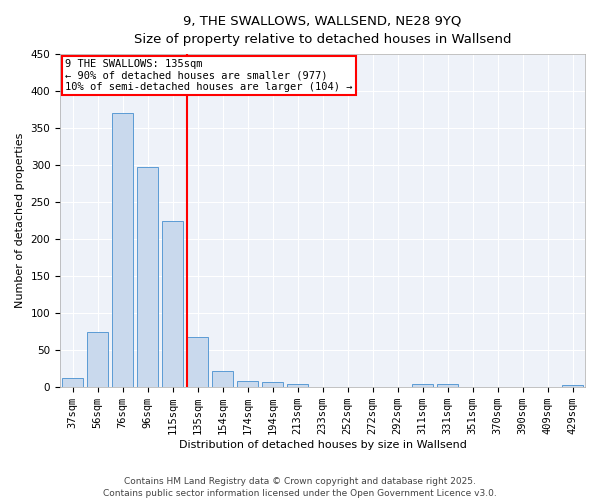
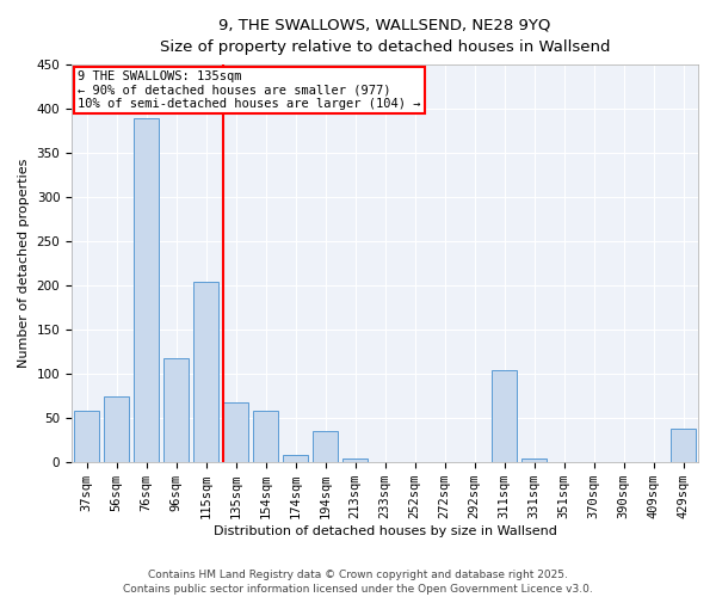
37sqm: 13 -> 58
76sqm: 370 -> 390
96sqm: 298 -> 118
115sqm: 225 -> 204
154sqm: 22 -> 58
194sqm: 7 -> 36
311sqm: 4 -> 104
429sqm: 3 -> 38
